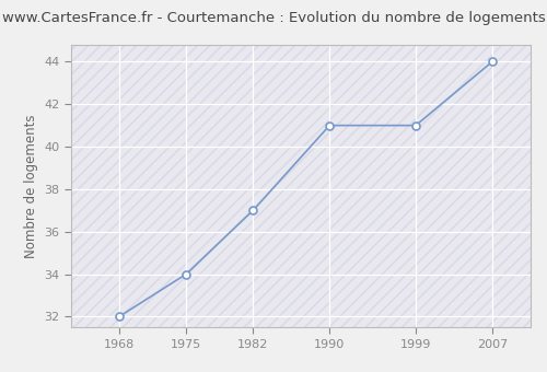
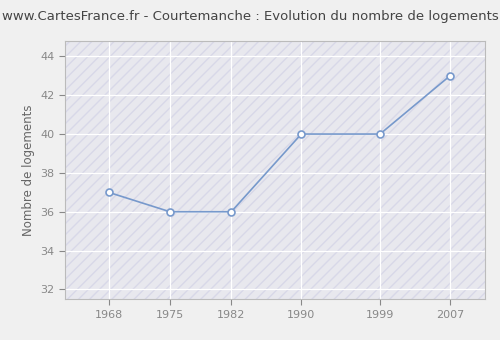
1968: 32 -> 37
1975: 34 -> 36
1982: 37 -> 36
1990: 41 -> 40
1999: 41 -> 40
2007: 44 -> 43
